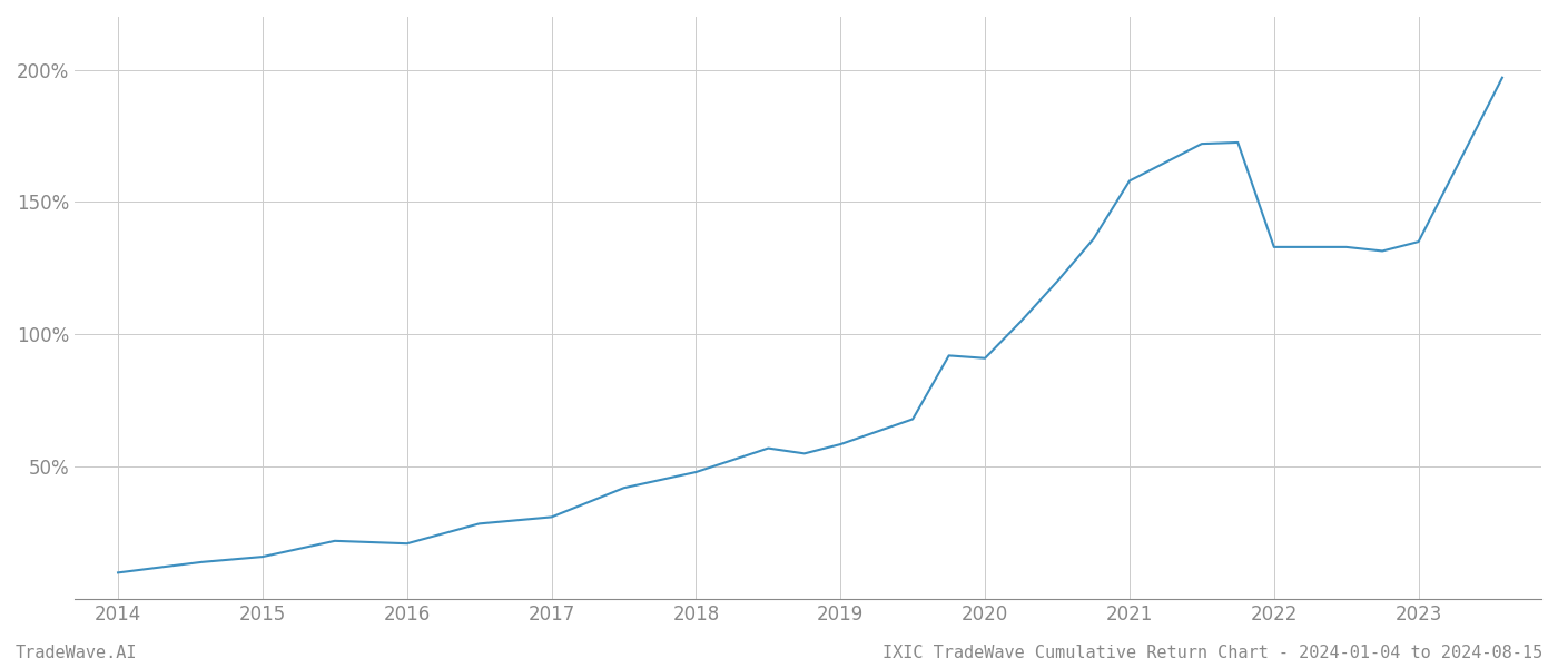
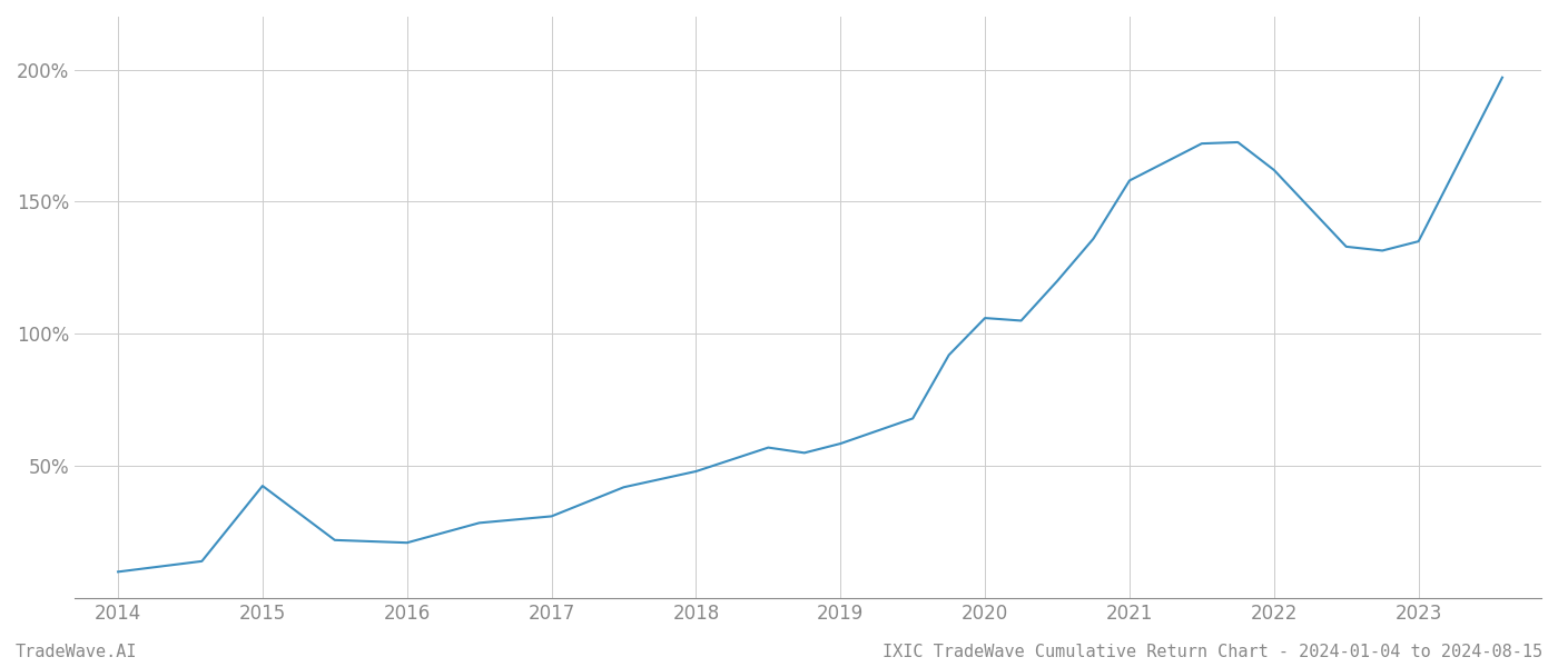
2015: 16.0% -> 42.5%
2020: 91.0% -> 106.0%
2022: 133.0% -> 162.0%
